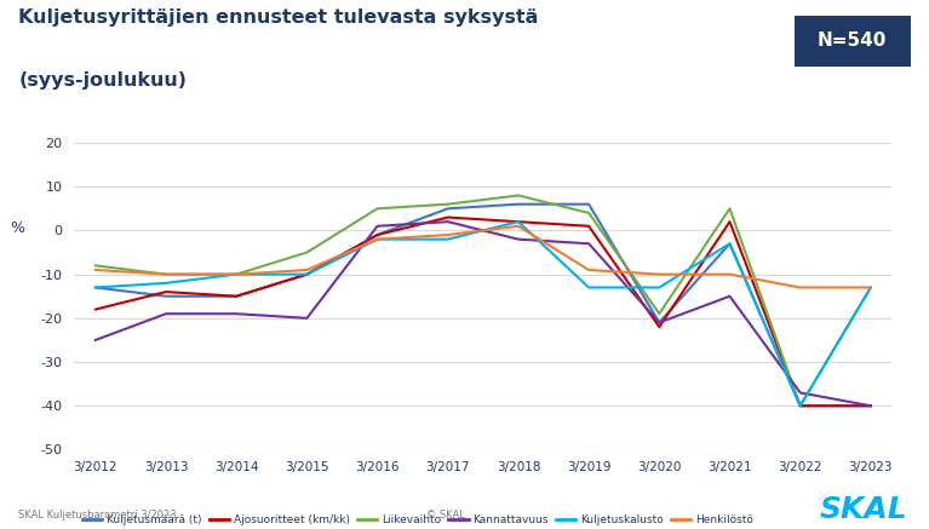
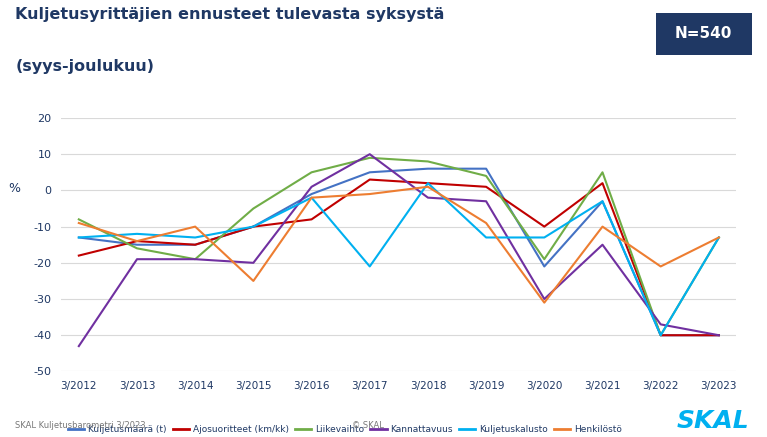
Kannattavuus/3/2012: -25 -> -43
Liikevaihto/3/2013: -10 -> -16
Henkilöstö/3/2013: -10 -> -14
Liikevaihto/3/2014: -10 -> -19
Kuljetuskalusto/3/2014: -10 -> -13
Henkilöstö/3/2015: -9 -> -25
Ajosuoritteet (km/kk)/3/2016: -1 -> -8
Liikevaihto/3/2017: 6 -> 9
Kannattavuus/3/2017: 2 -> 10
Kuljetuskalusto/3/2017: -2 -> -21
Ajosuoritteet (km/kk)/3/2020: -22 -> -10
Kannattavuus/3/2020: -21 -> -30
Henkilöstö/3/2020: -10 -> -31
Henkilöstö/3/2022: -13 -> -21
